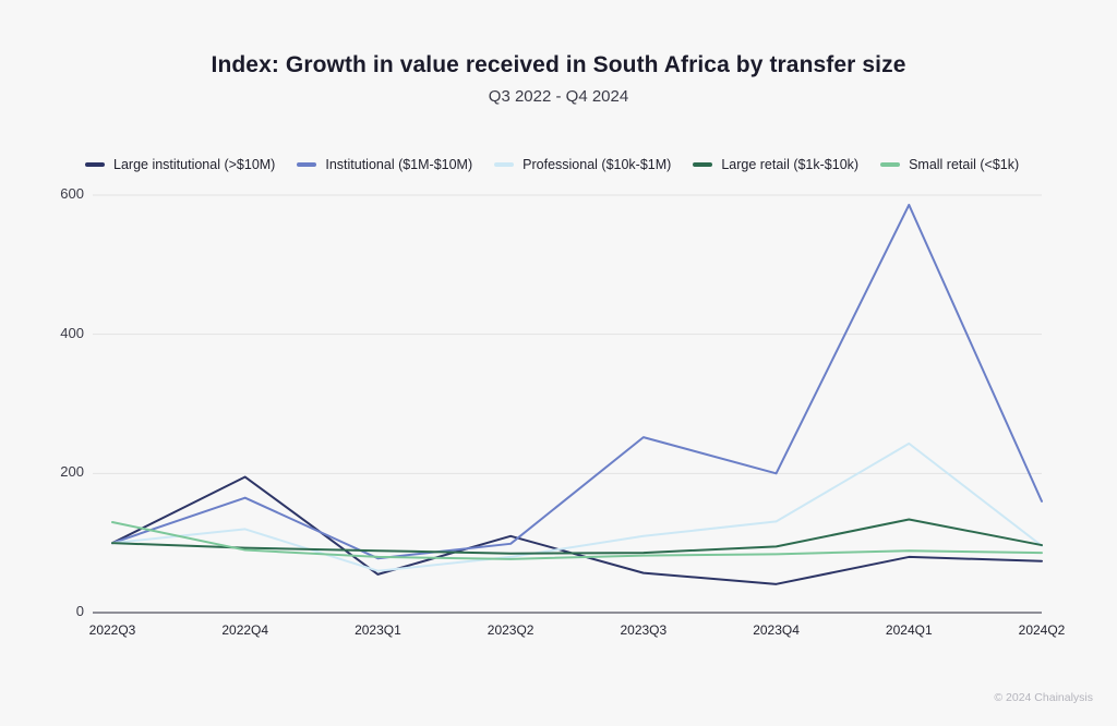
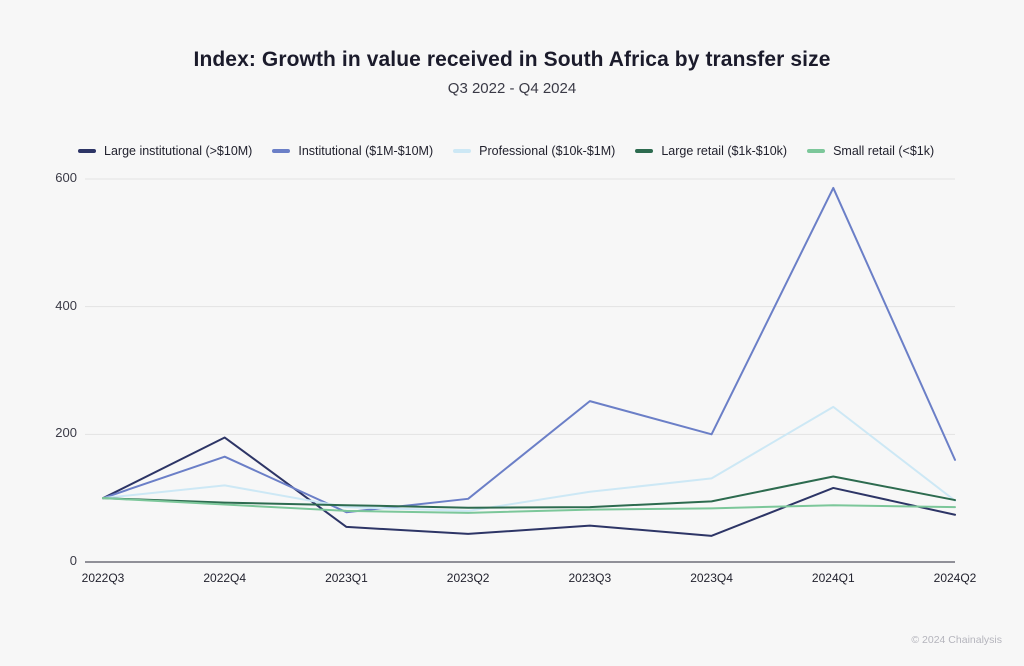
Small retail (<$1k)/2022Q3: 130 -> 100
Professional ($10k-$1M)/2023Q1: 60 -> 90
Large institutional (>$10M)/2023Q2: 110 -> 40
Large institutional (>$10M)/2024Q1: 80 -> 120
